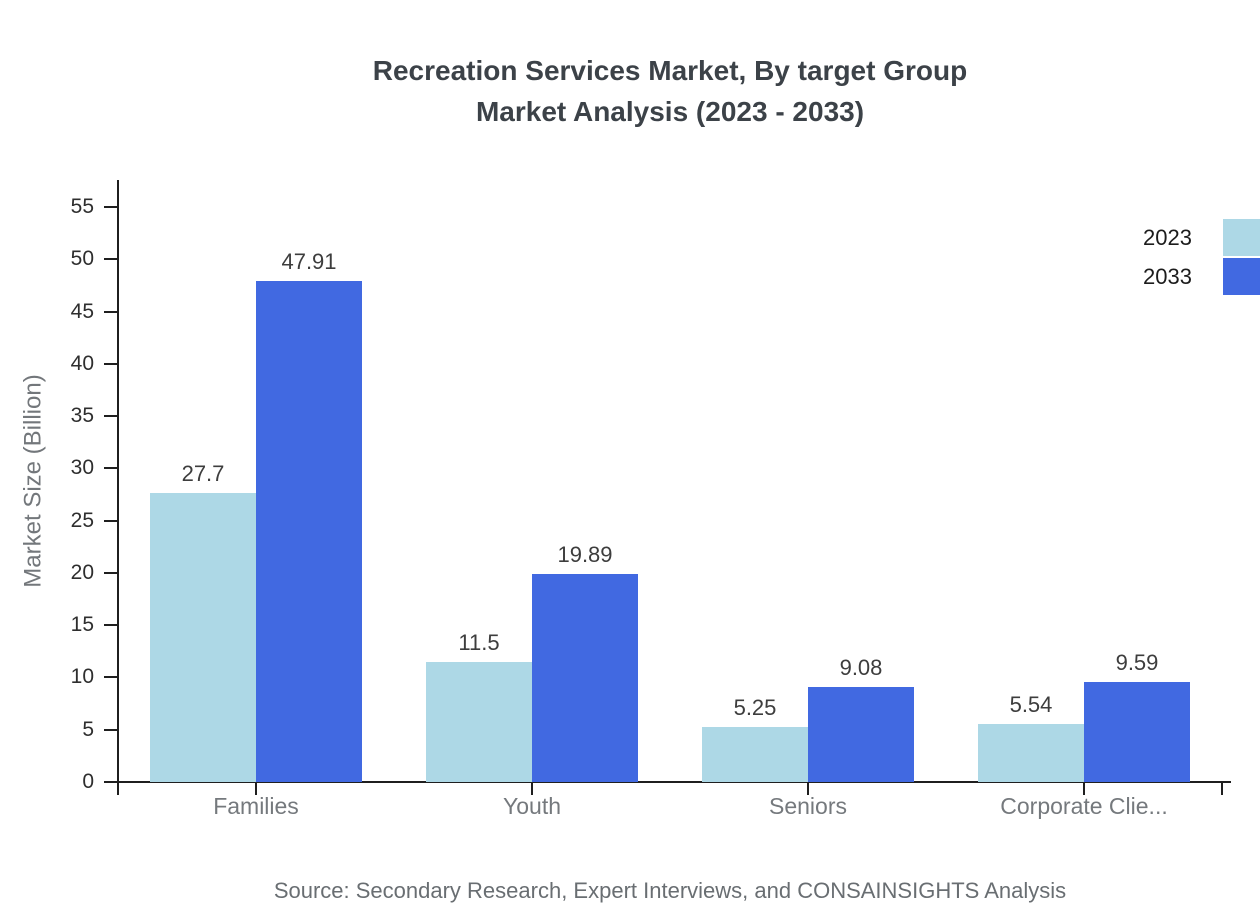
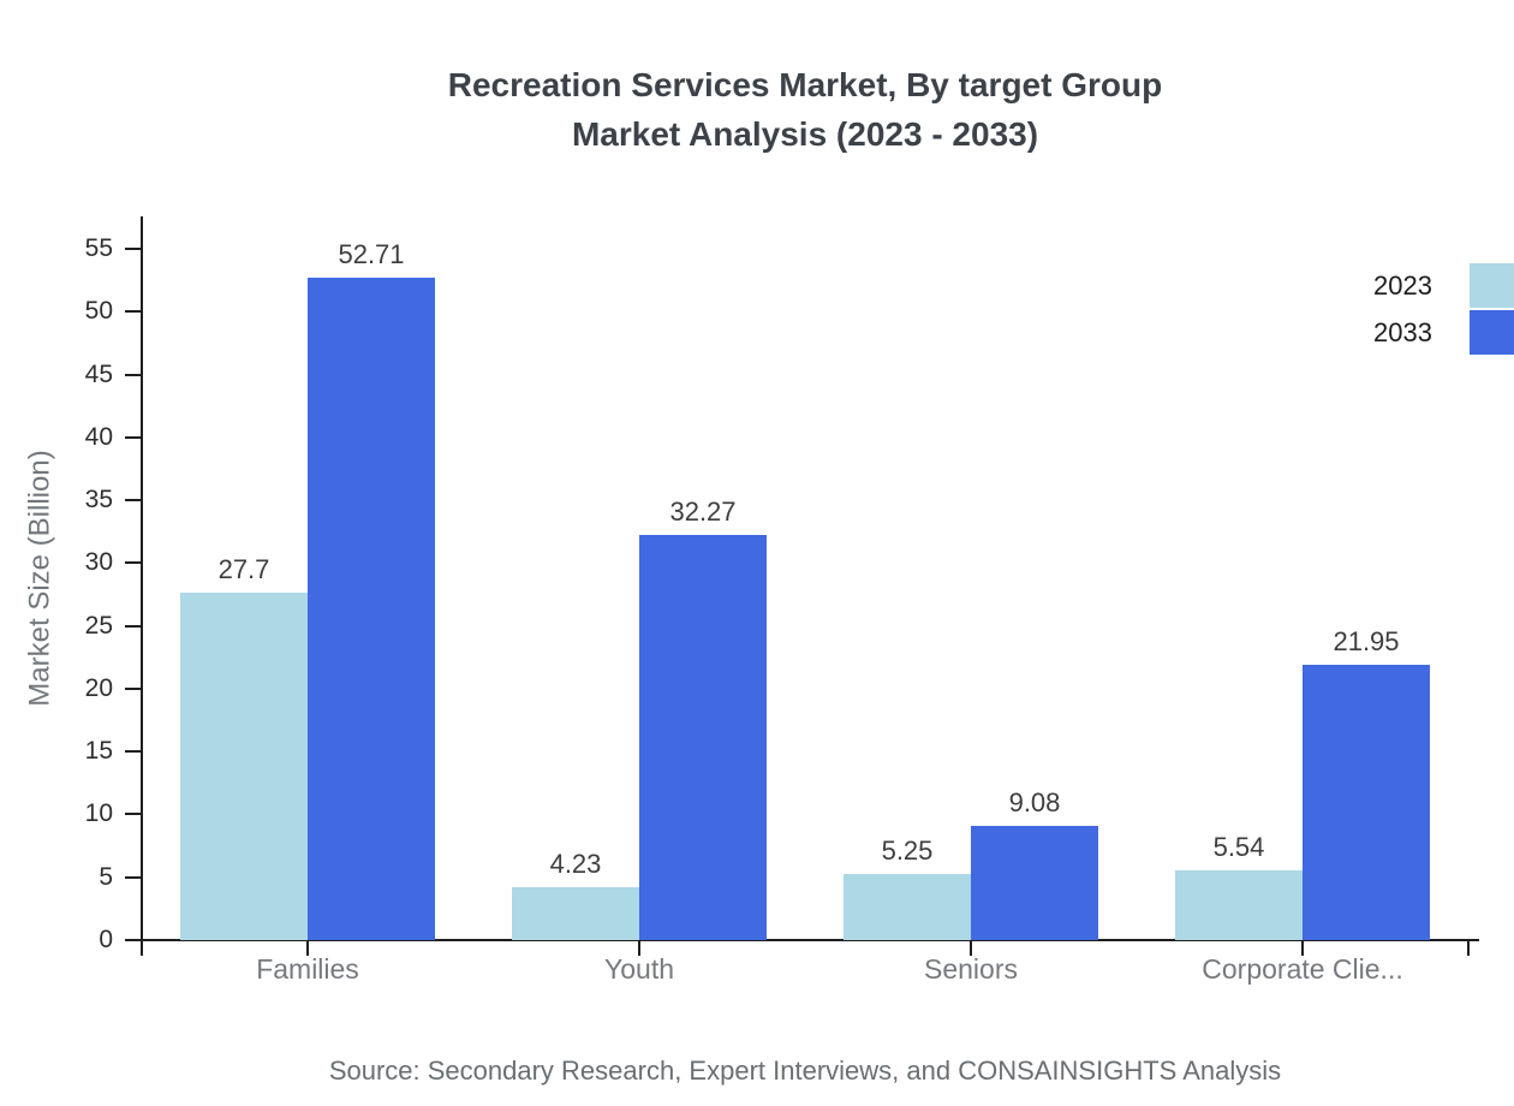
2033/Families: 47.91 -> 52.71
2023/Youth: 11.5 -> 4.23
2033/Youth: 19.89 -> 32.27
2033/Corporate Clie...: 9.59 -> 21.95
